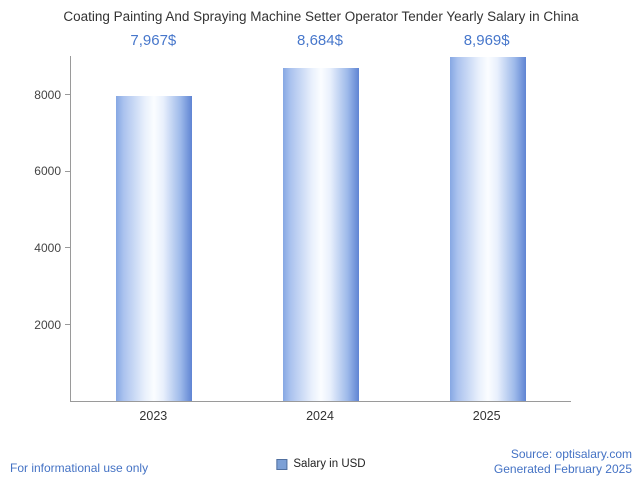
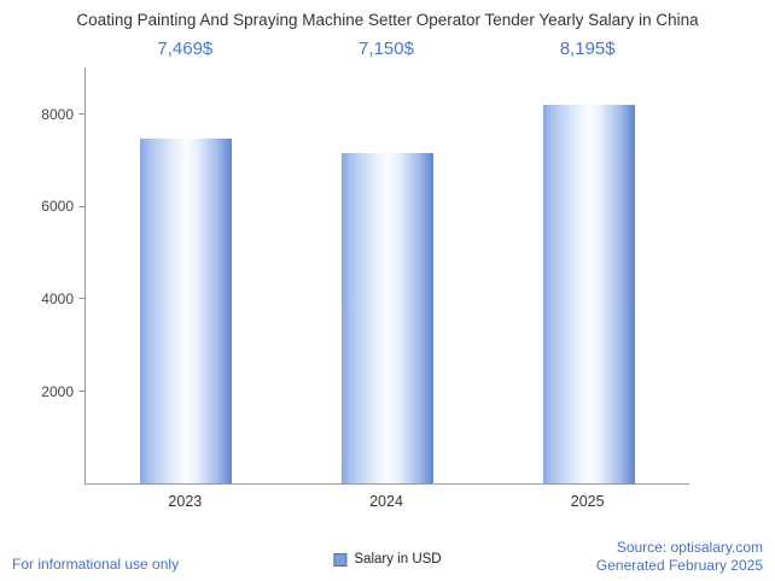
2023: 7,967 -> 7,469
2024: 8,684 -> 7,150
2025: 8,969 -> 8,195
